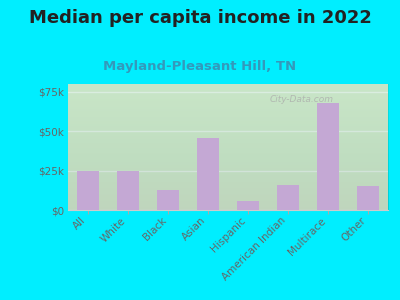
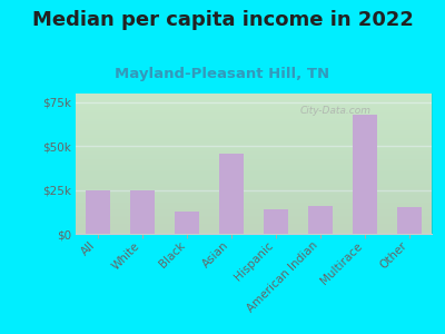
Hispanic: $6k -> $14k
